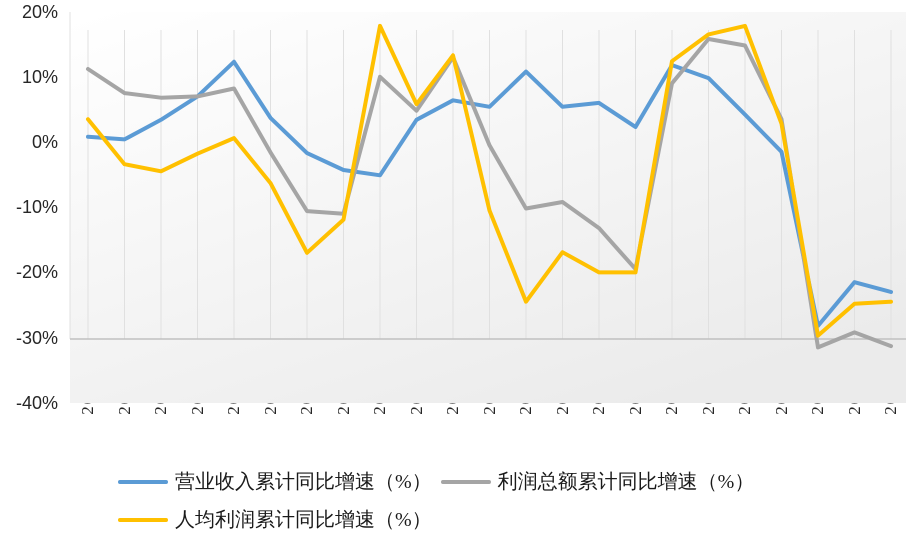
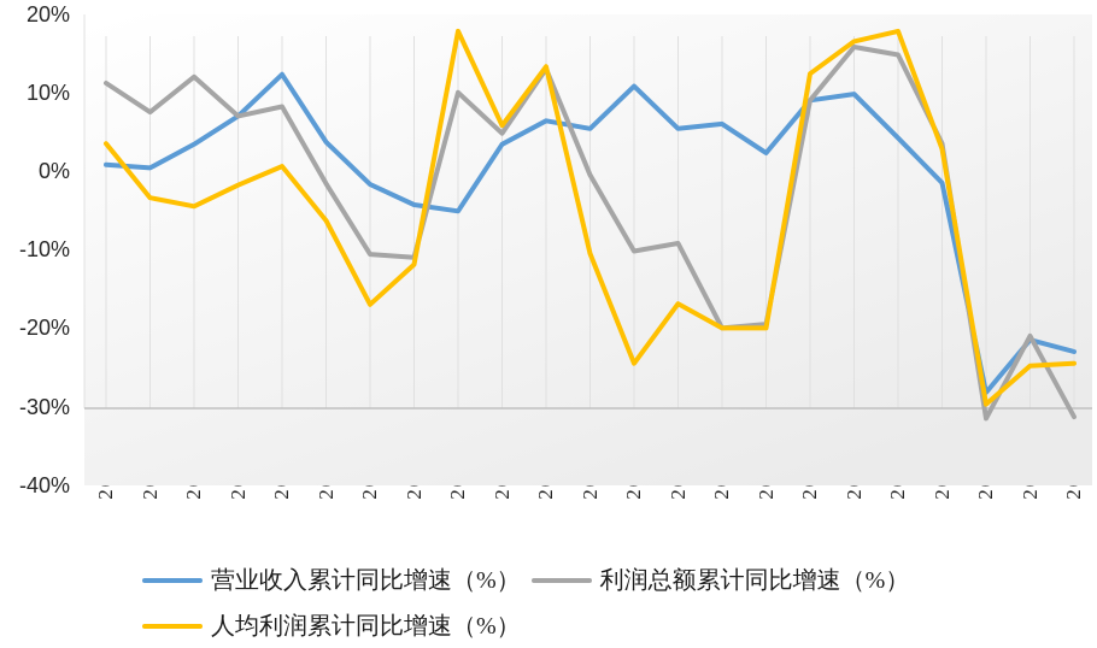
利润总额累计同比增速（%）/2017Q3: 7% -> 12%
利润总额累计同比增速（%）/2020Q3: -13% -> -20%
营业收入累计同比增速（%）/2021Q1: 12% -> 9%
利润总额累计同比增速（%）/2022Q2: -29% -> -21%
